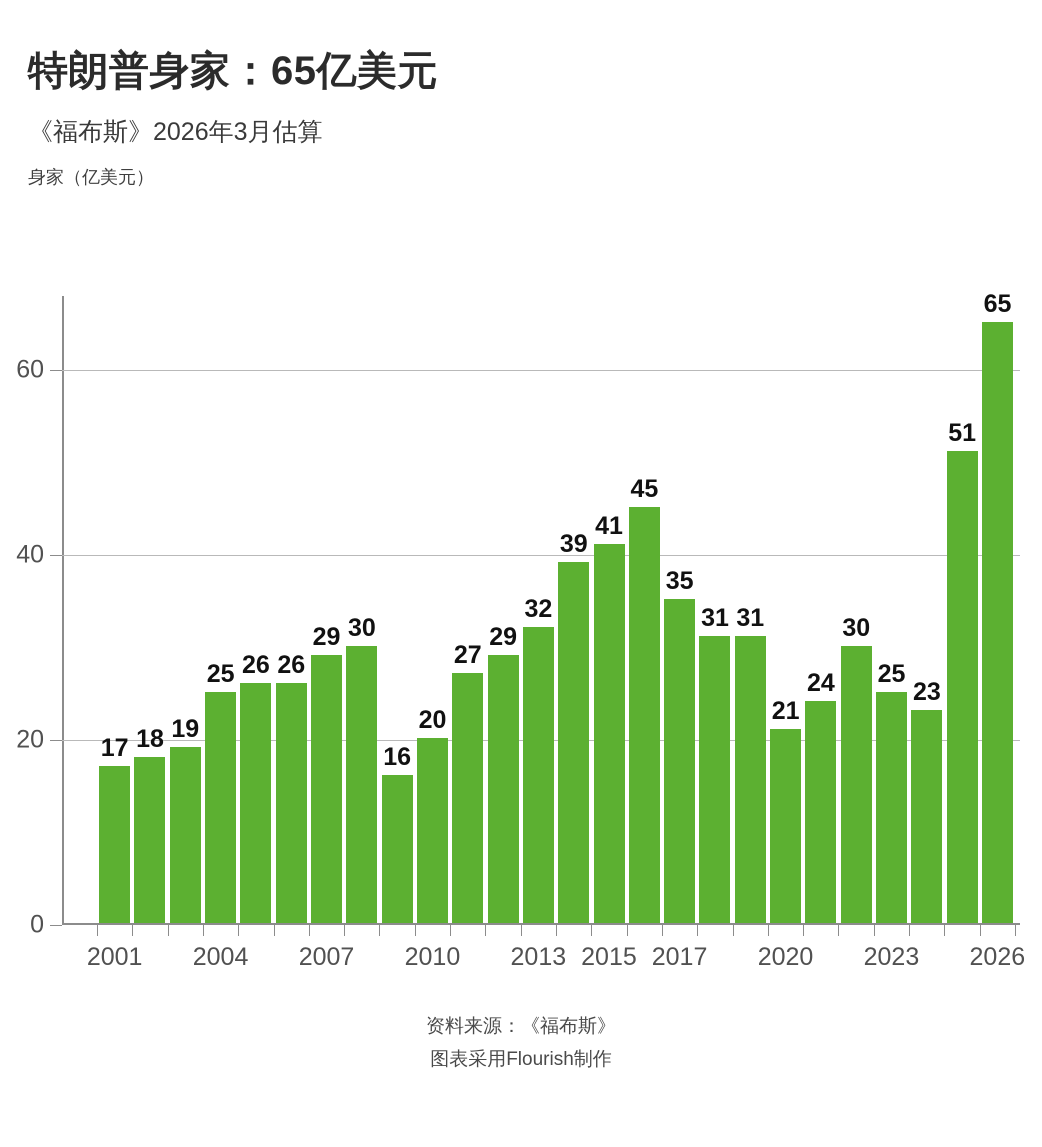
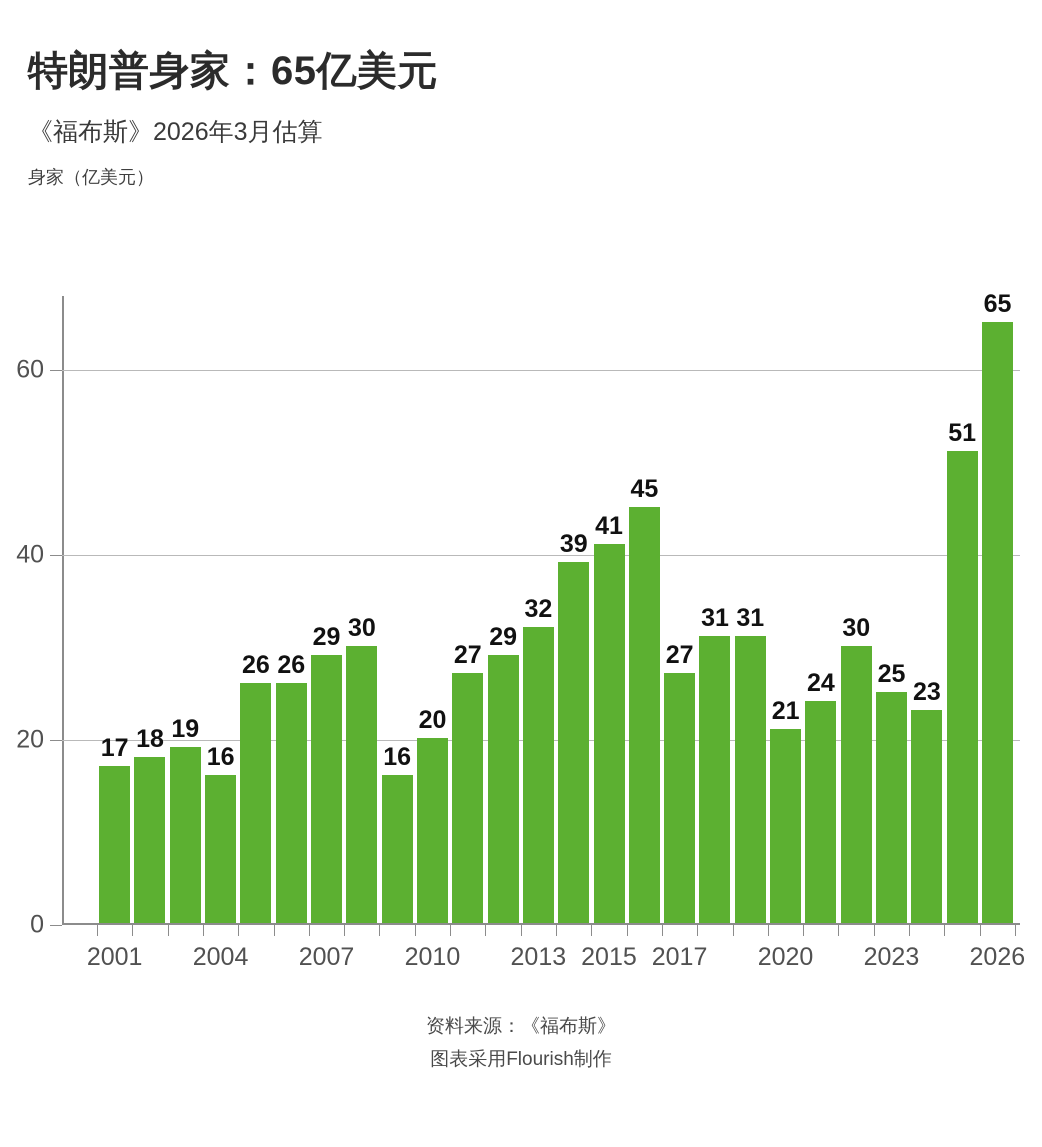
2004: 25 -> 16
2017: 35 -> 27
